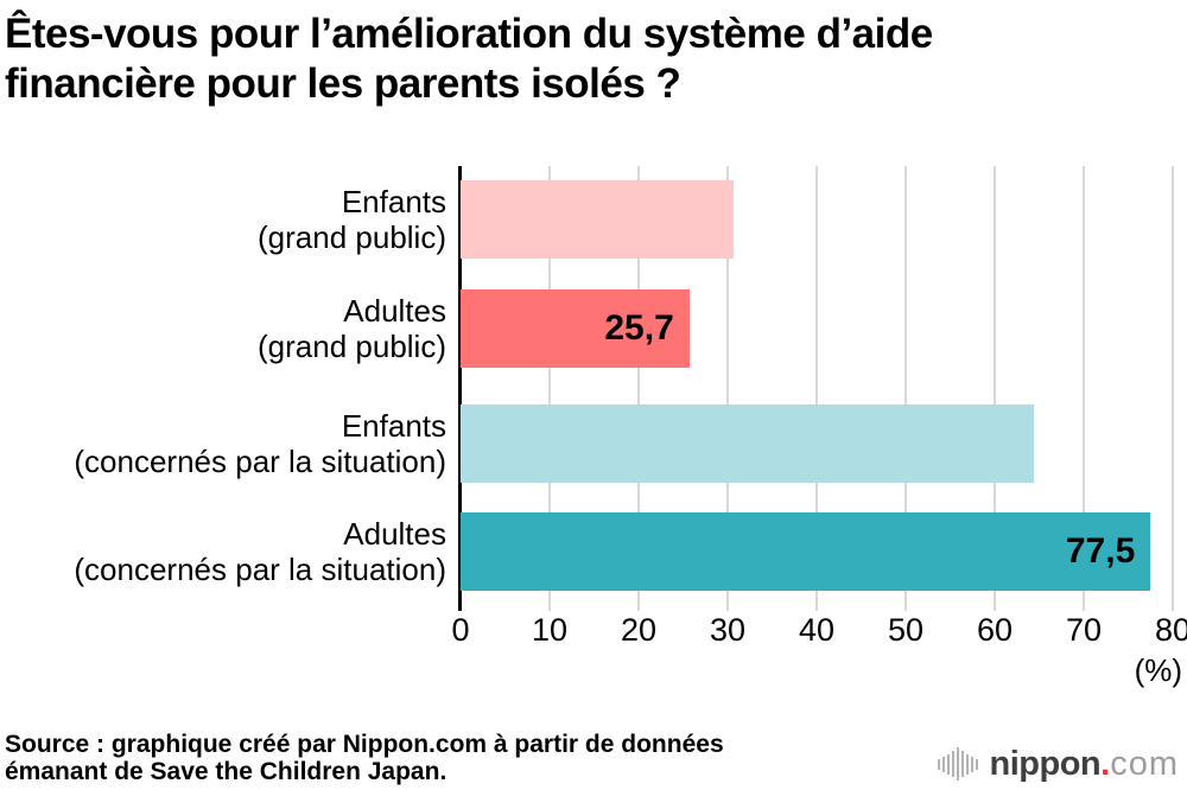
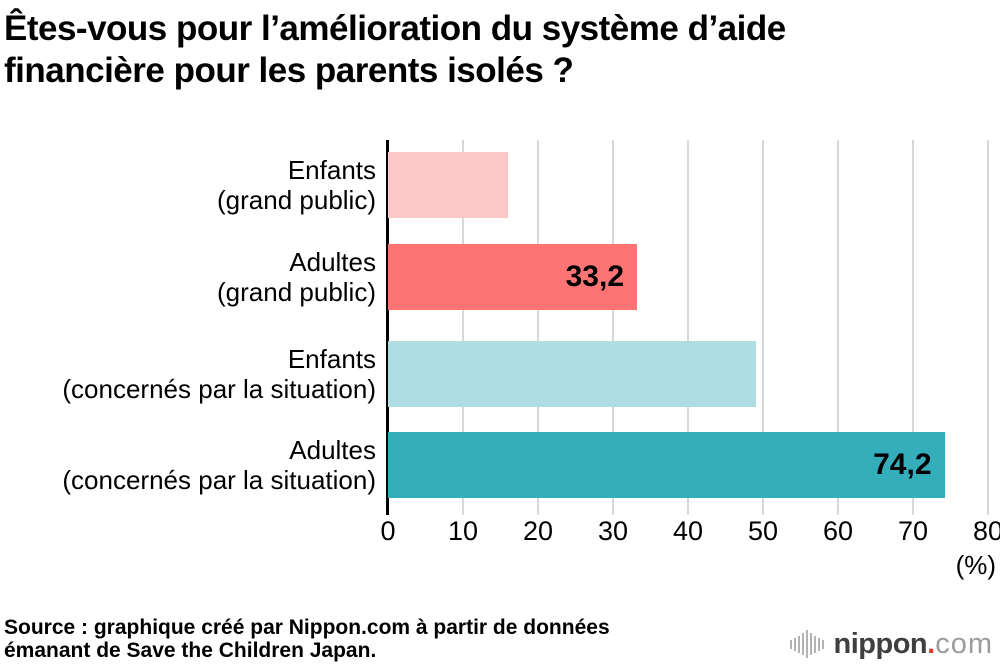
Enfants (grand public): 31 -> 16
Adultes (grand public): 25,7 -> 33,2
Enfants (concernés par la situation): 64 -> 49
Adultes (concernés par la situation): 77,5 -> 74,2
